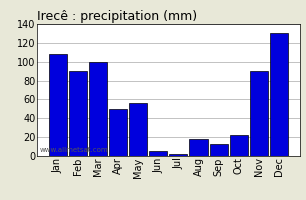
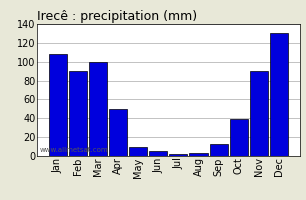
May: 56 -> 10
Aug: 18 -> 3
Oct: 22 -> 39
